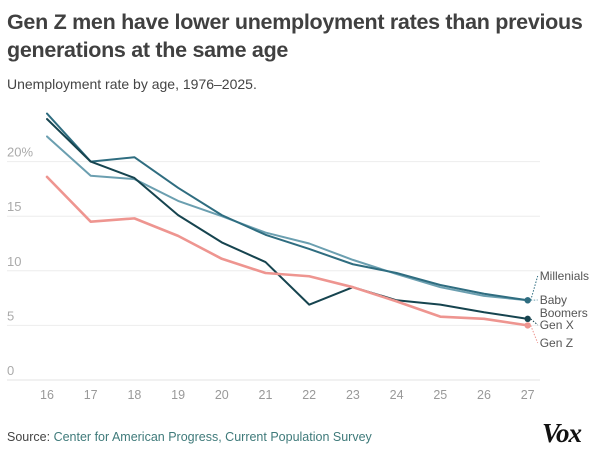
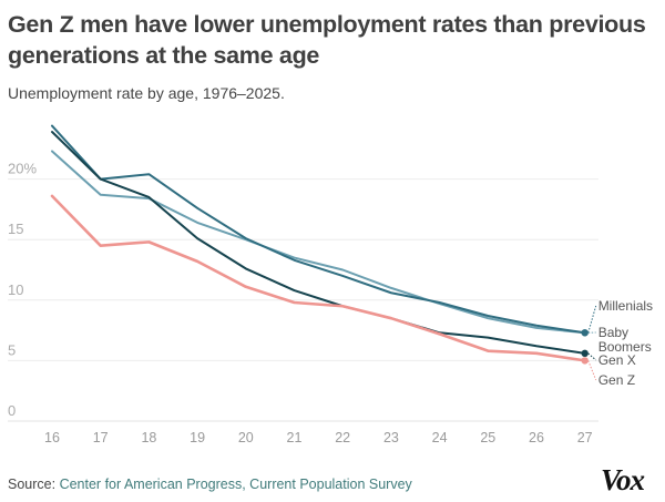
Gen X/22: 6.9% -> 9.5%
